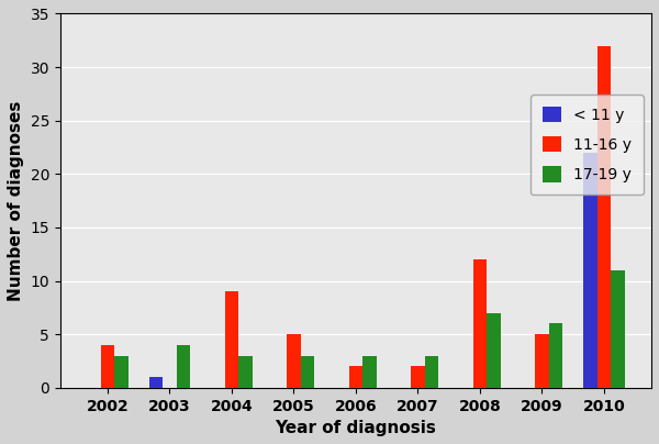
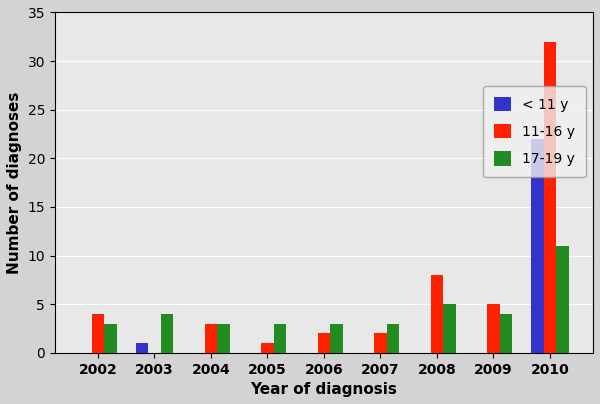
11-16 y/2004: 9 -> 3
11-16 y/2005: 5 -> 1
11-16 y/2008: 12 -> 8
17-19 y/2008: 7 -> 5
17-19 y/2009: 6 -> 4
